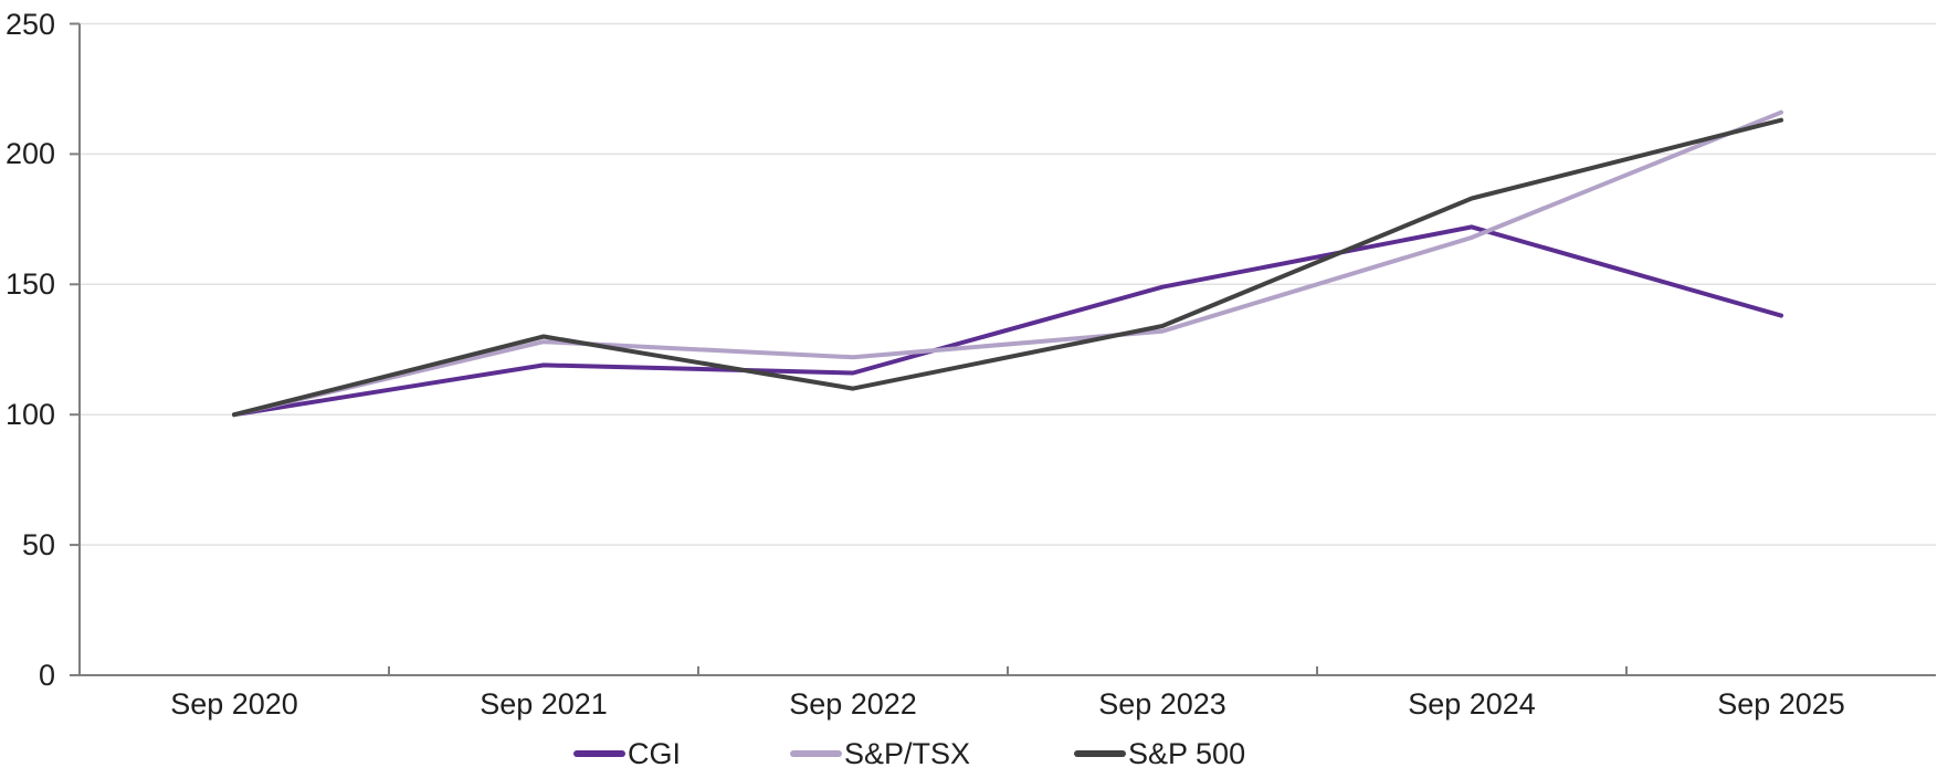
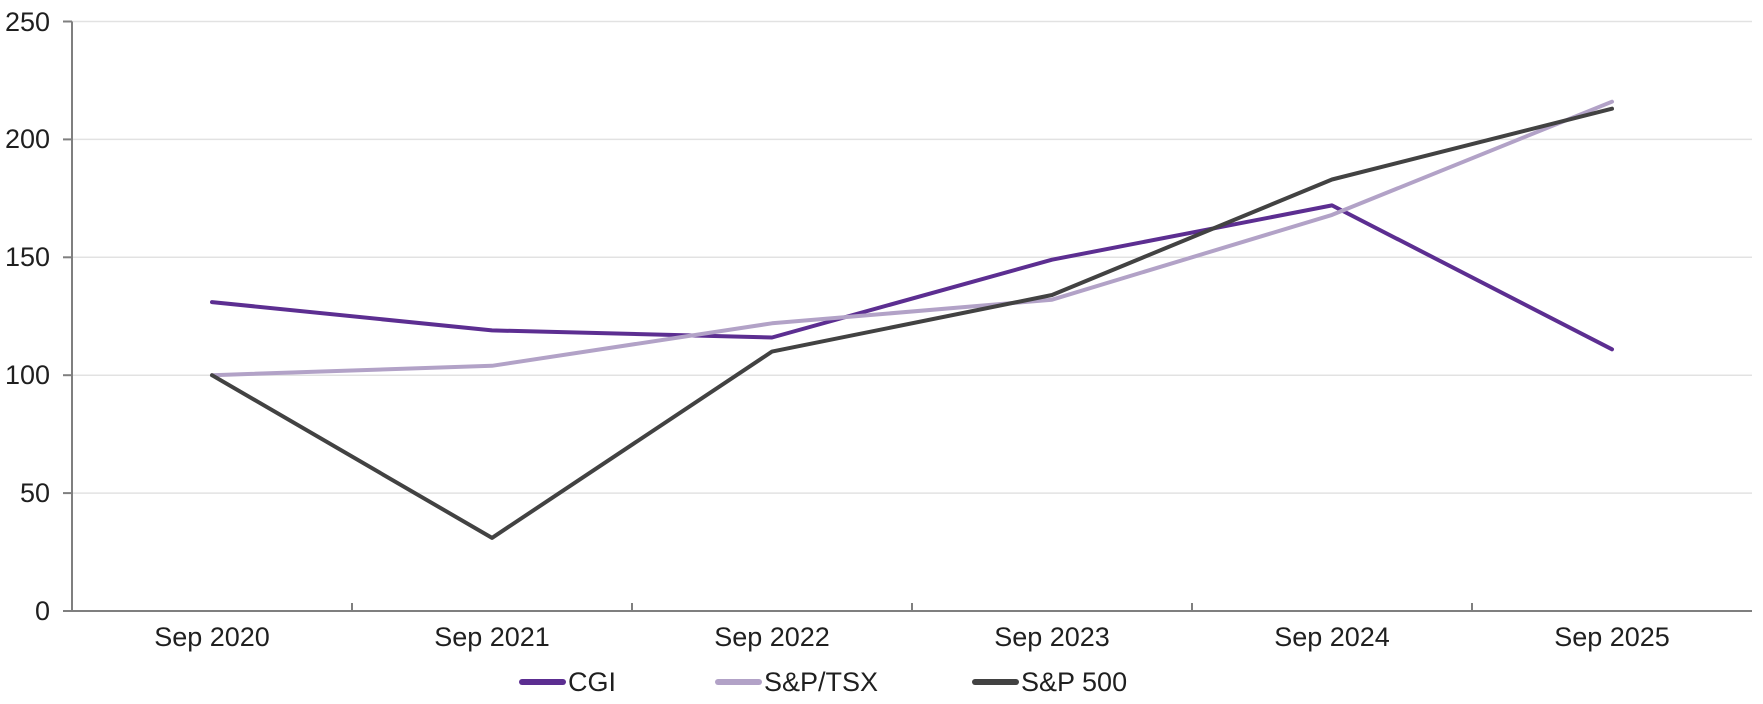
CGI/Sep 2020: 100 -> 131
S&P/TSX/Sep 2021: 128 -> 104
S&P 500/Sep 2021: 130 -> 31
CGI/Sep 2025: 138 -> 111
